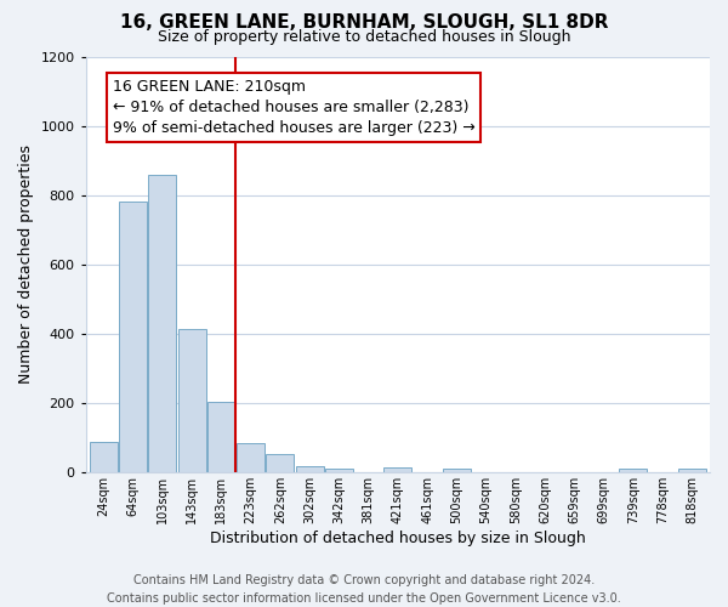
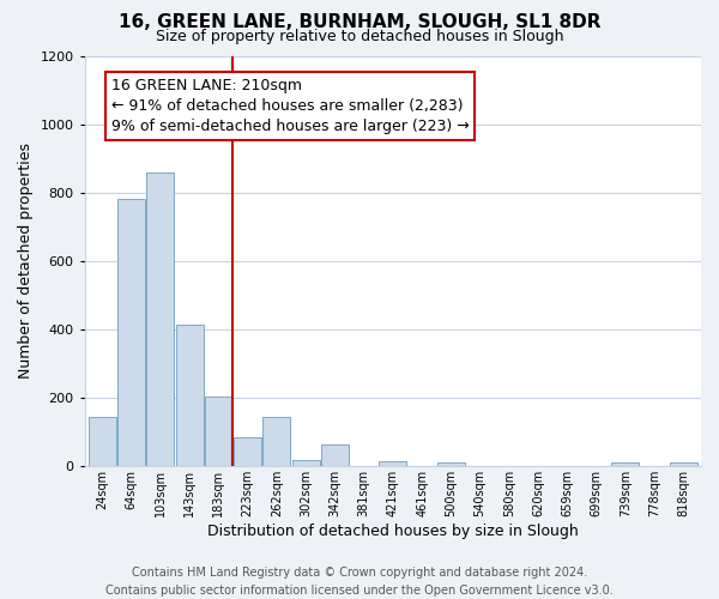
24sqm: 90 -> 145
262sqm: 55 -> 145
342sqm: 10 -> 65
